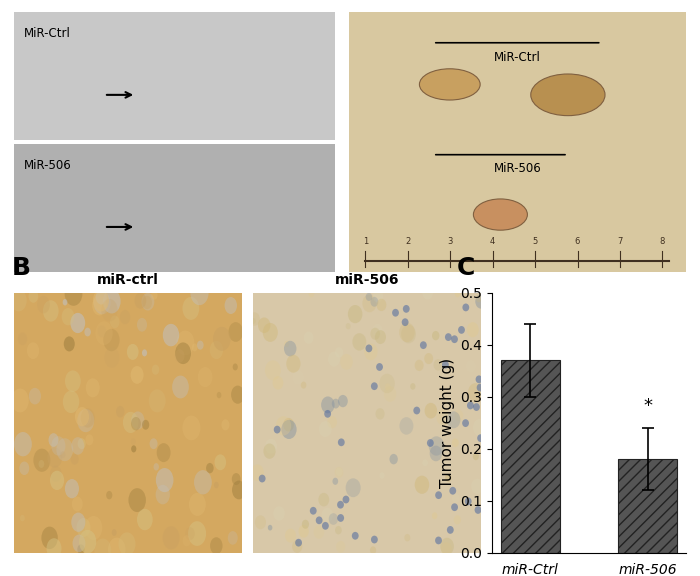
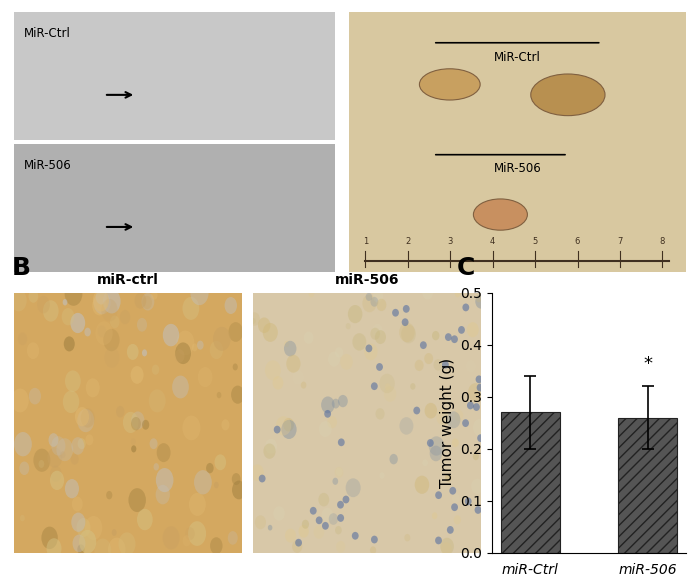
miR-Ctrl: 0.37 -> 0.27
miR-506: 0.18 -> 0.26
